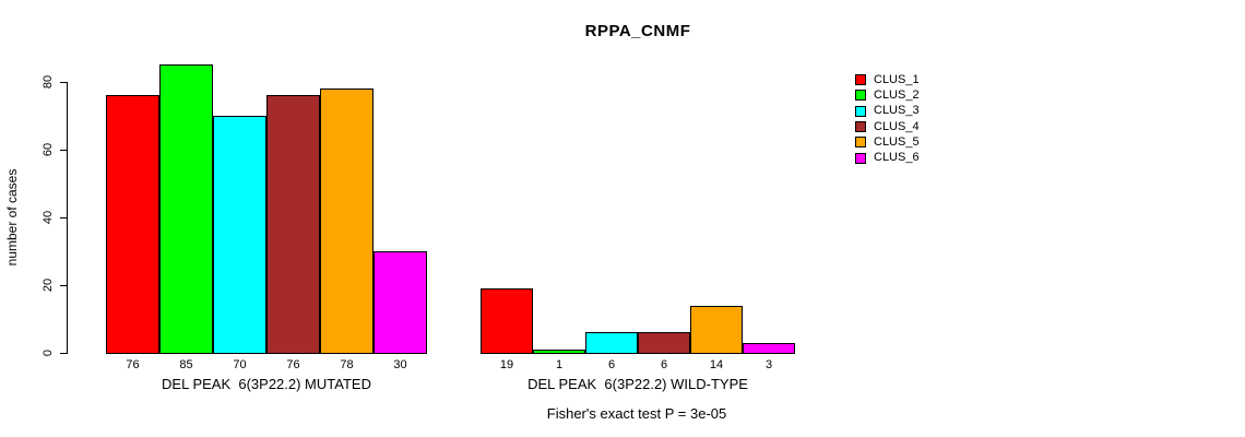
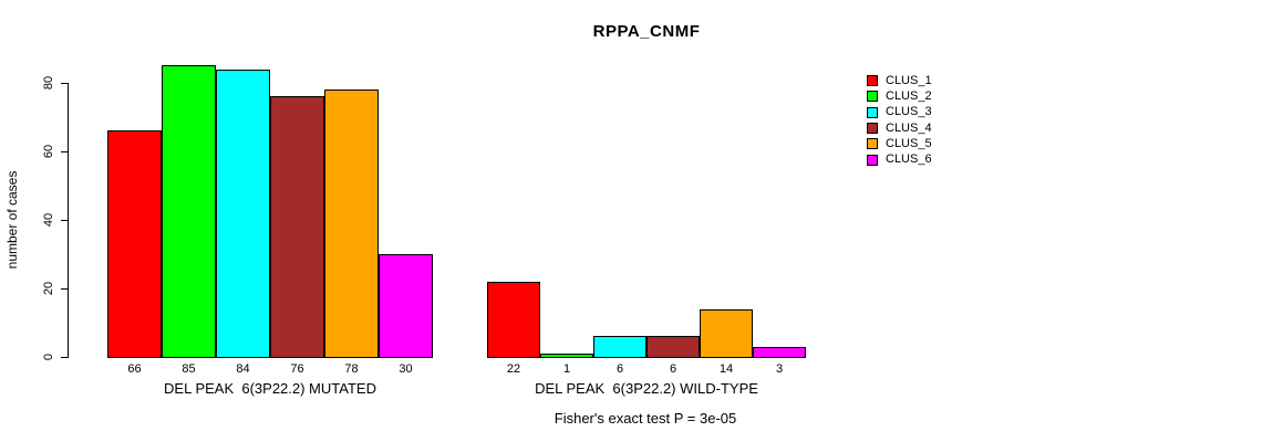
CLUS_1/DEL PEAK 6(3P22.2) MUTATED: 76 -> 66
CLUS_3/DEL PEAK 6(3P22.2) MUTATED: 70 -> 84
CLUS_1/DEL PEAK 6(3P22.2) WILD-TYPE: 19 -> 22
